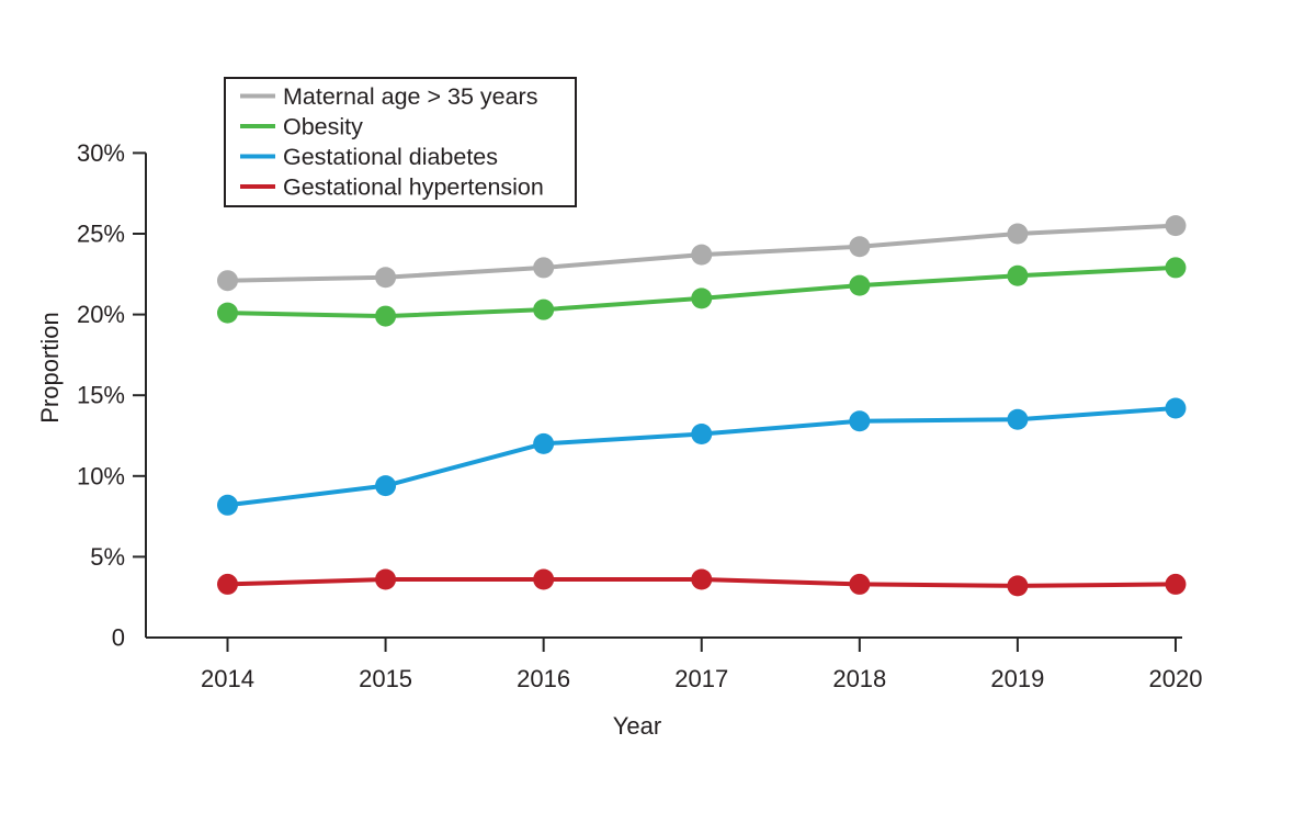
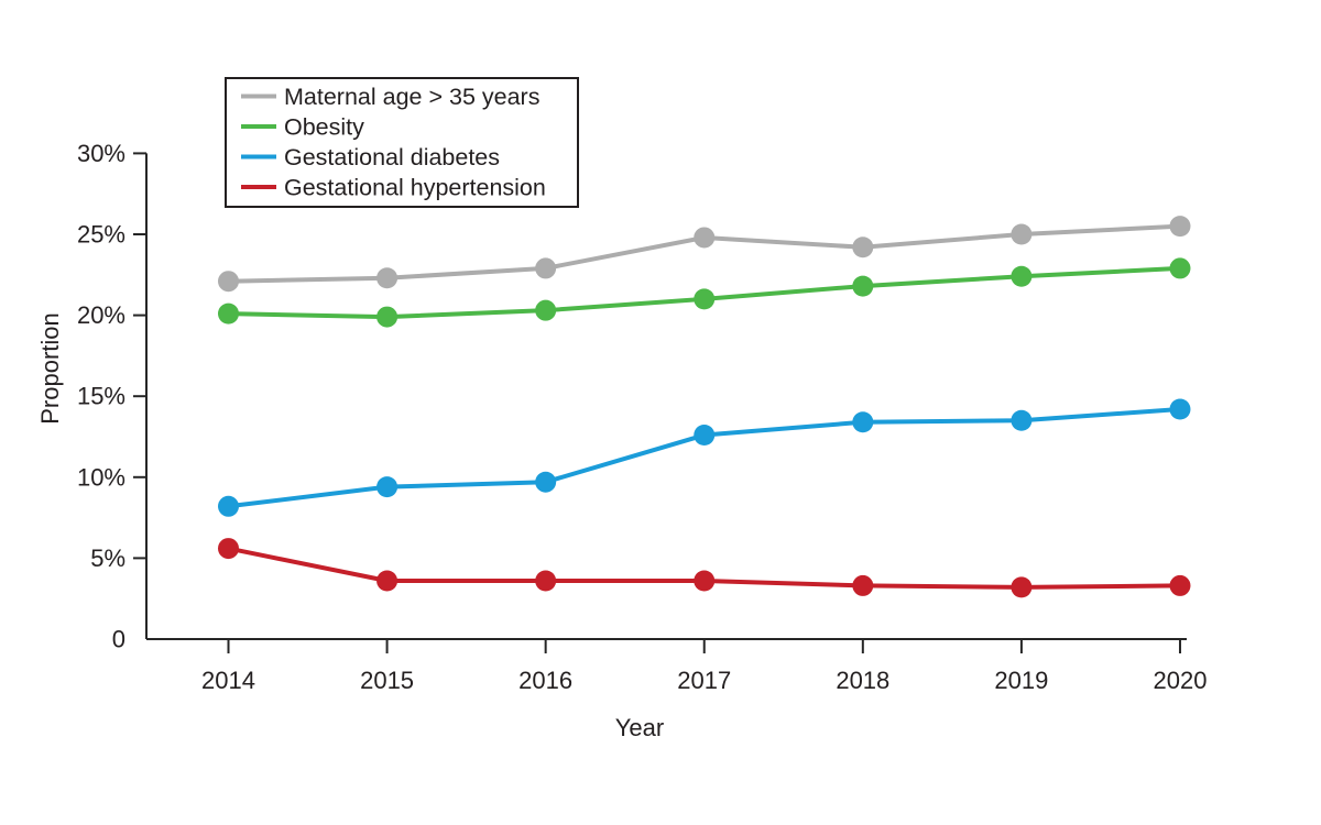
Gestational hypertension/2014: 3.3% -> 5.6%
Gestational diabetes/2016: 12.0% -> 9.7%
Maternal age > 35 years/2017: 23.7% -> 24.8%
